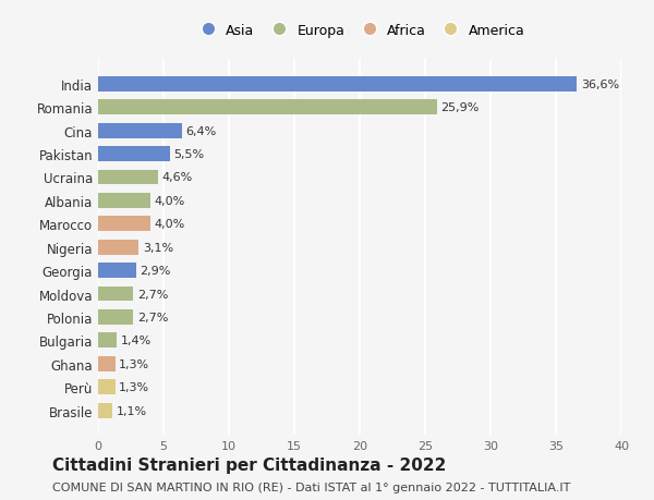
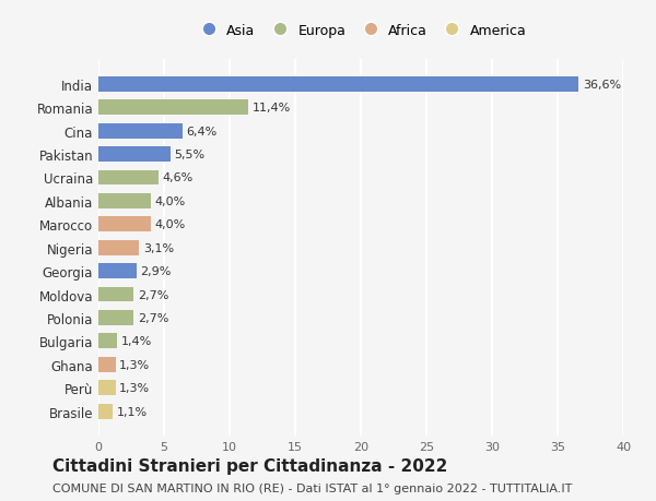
Romania: 25,9% -> 11,4%
